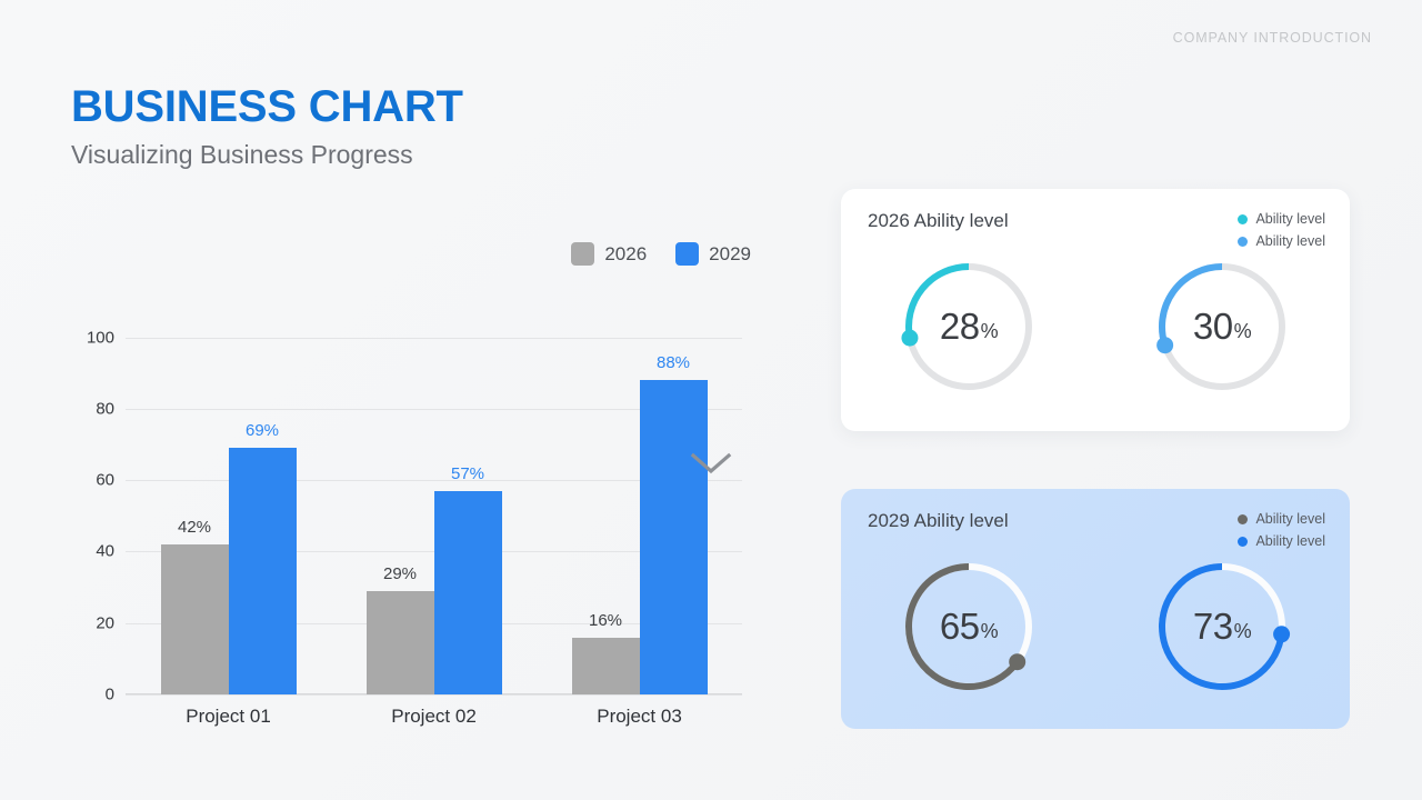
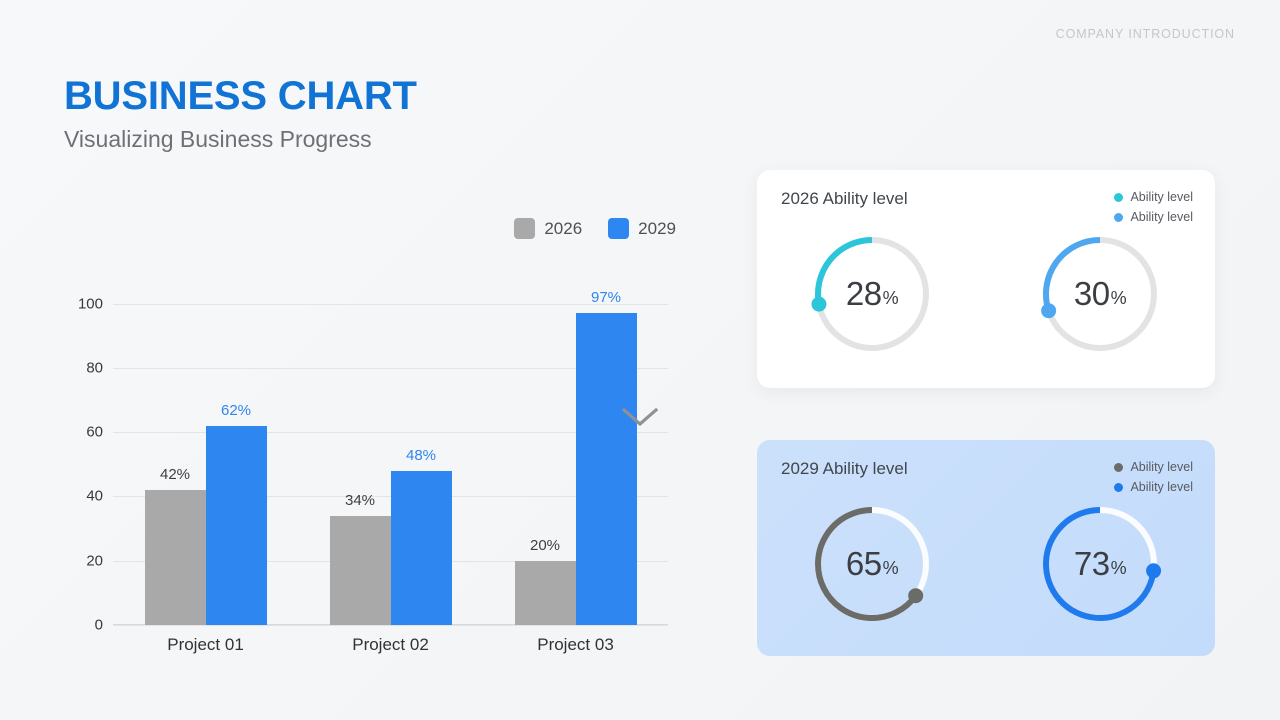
2029/Project 01: 69% -> 62%
2026/Project 02: 29% -> 34%
2029/Project 02: 57% -> 48%
2026/Project 03: 16% -> 20%
2029/Project 03: 88% -> 97%
